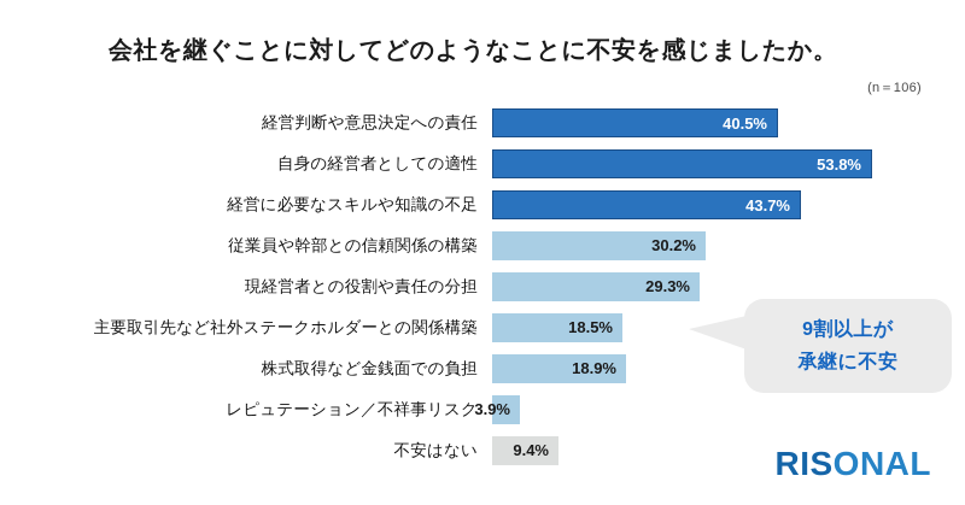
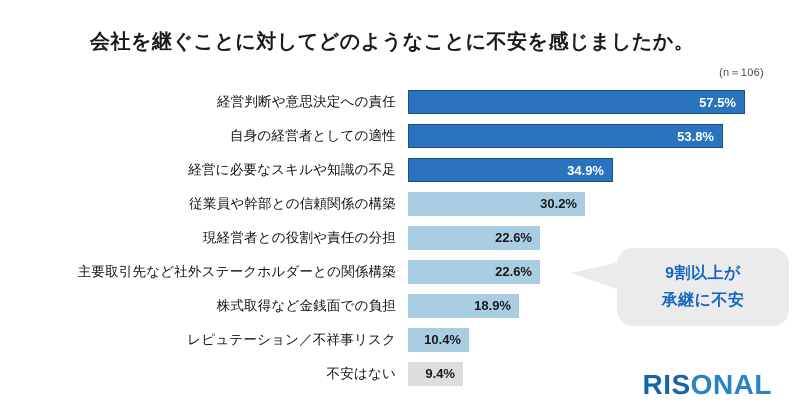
経営判断や意思決定への責任: 40.5% -> 57.5%
経営に必要なスキルや知識の不足: 43.7% -> 34.9%
現経営者との役割や責任の分担: 29.3% -> 22.6%
主要取引先など社外ステークホルダーとの関係構築: 18.5% -> 22.6%
レピュテーション／不祥事リスク: 3.9% -> 10.4%
